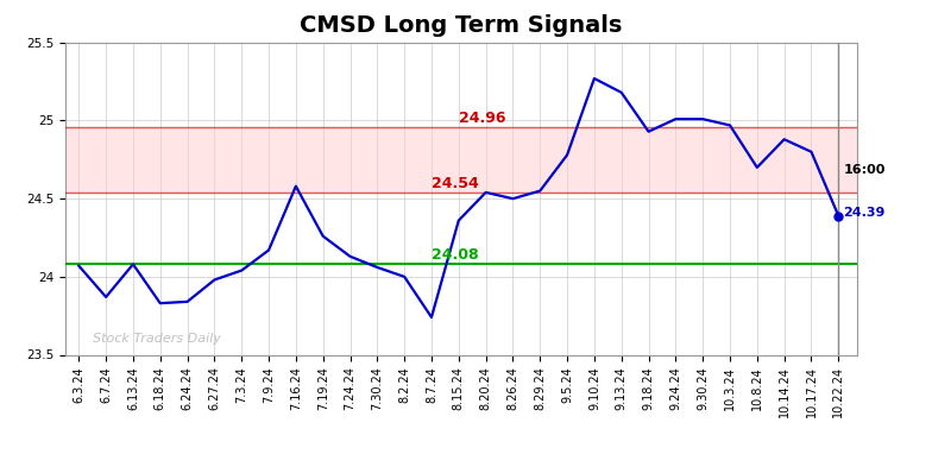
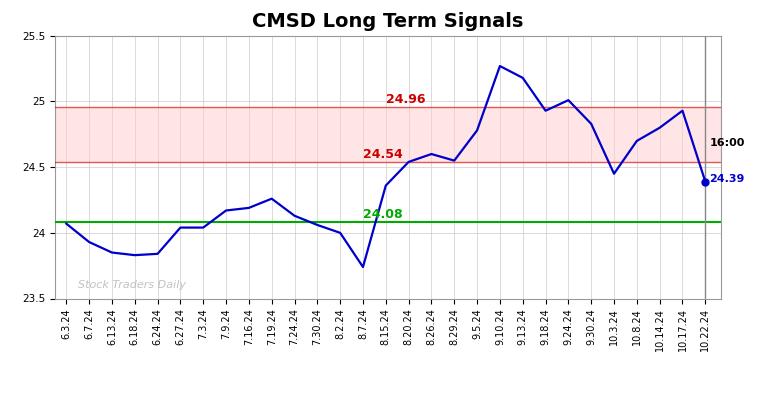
6.7.24: 23.87 -> 23.93
6.13.24: 24.08 -> 23.85
6.27.24: 23.98 -> 24.04
7.16.24: 24.58 -> 24.19
8.26.24: 24.50 -> 24.60
9.30.24: 25.01 -> 24.83
10.3.24: 24.97 -> 24.45
10.14.24: 24.88 -> 24.80
10.17.24: 24.80 -> 24.93
